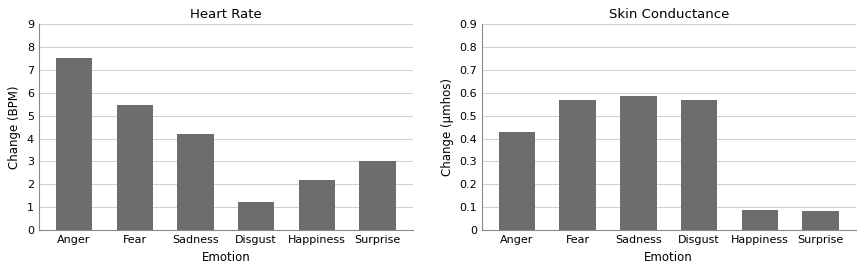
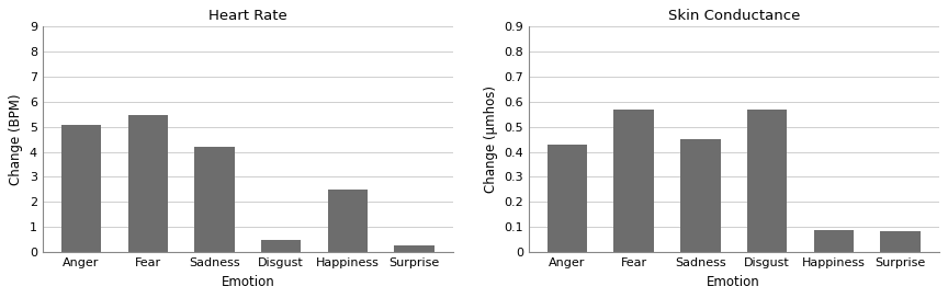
Heart Rate/Anger: 7.50 -> 5.05
Heart Rate/Disgust: 1.25 -> 0.48
Heart Rate/Happiness: 2.20 -> 2.48
Heart Rate/Surprise: 3.00 -> 0.28
Skin Conductance/Sadness: 0.585 -> 0.450
